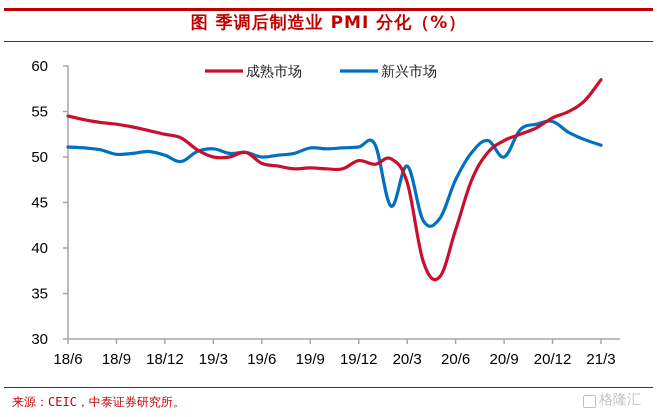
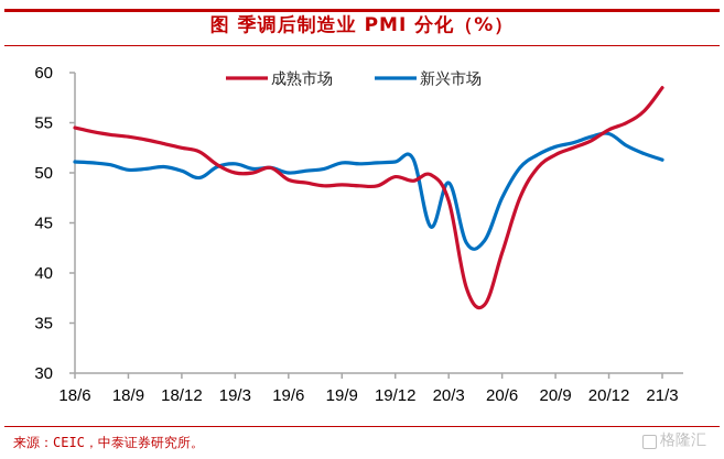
新兴市场/20/9: 50 -> 53
